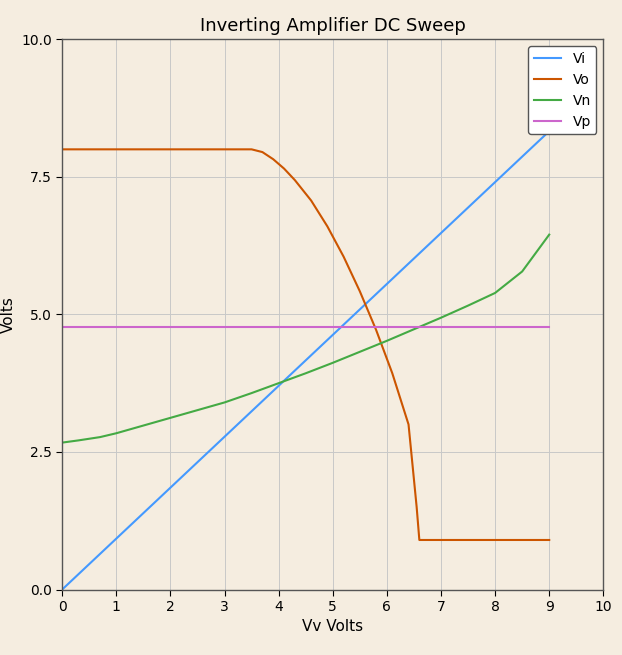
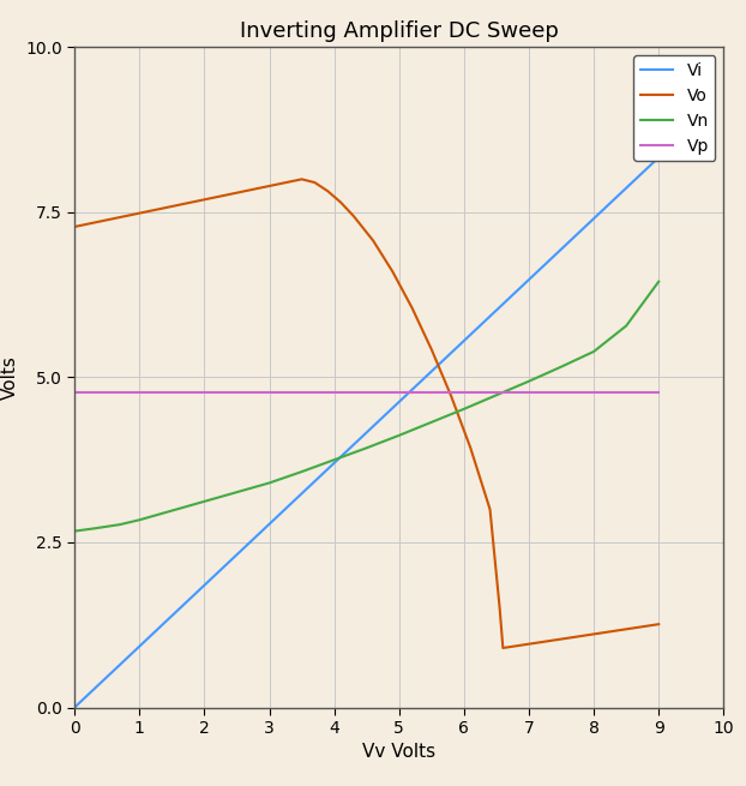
Vo/0: 8.00 -> 7.28
Vo/9: 0.90 -> 1.26
